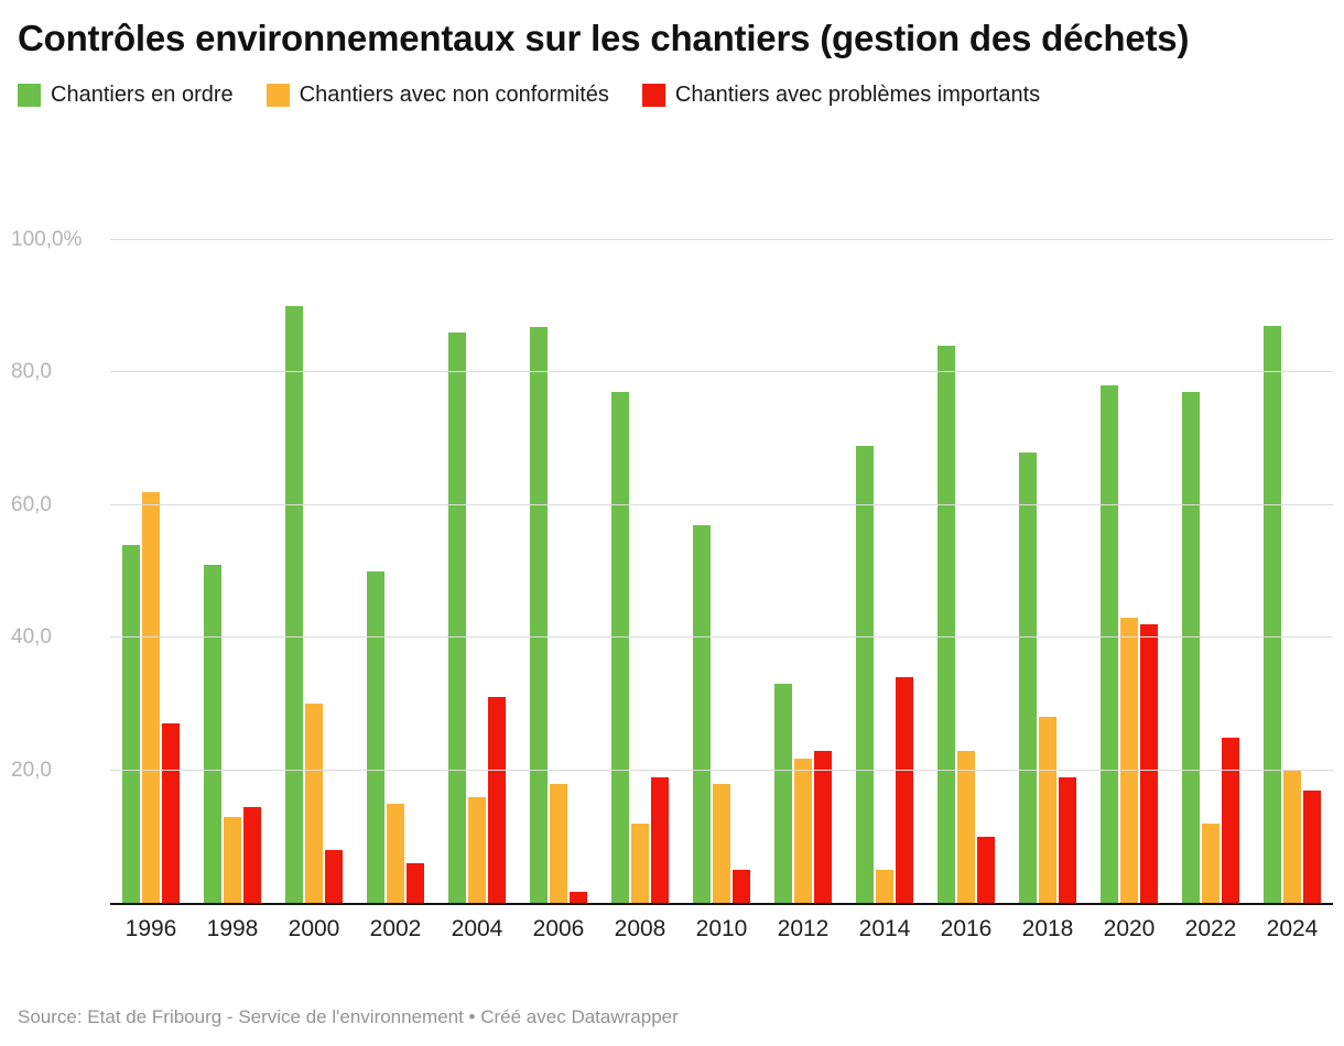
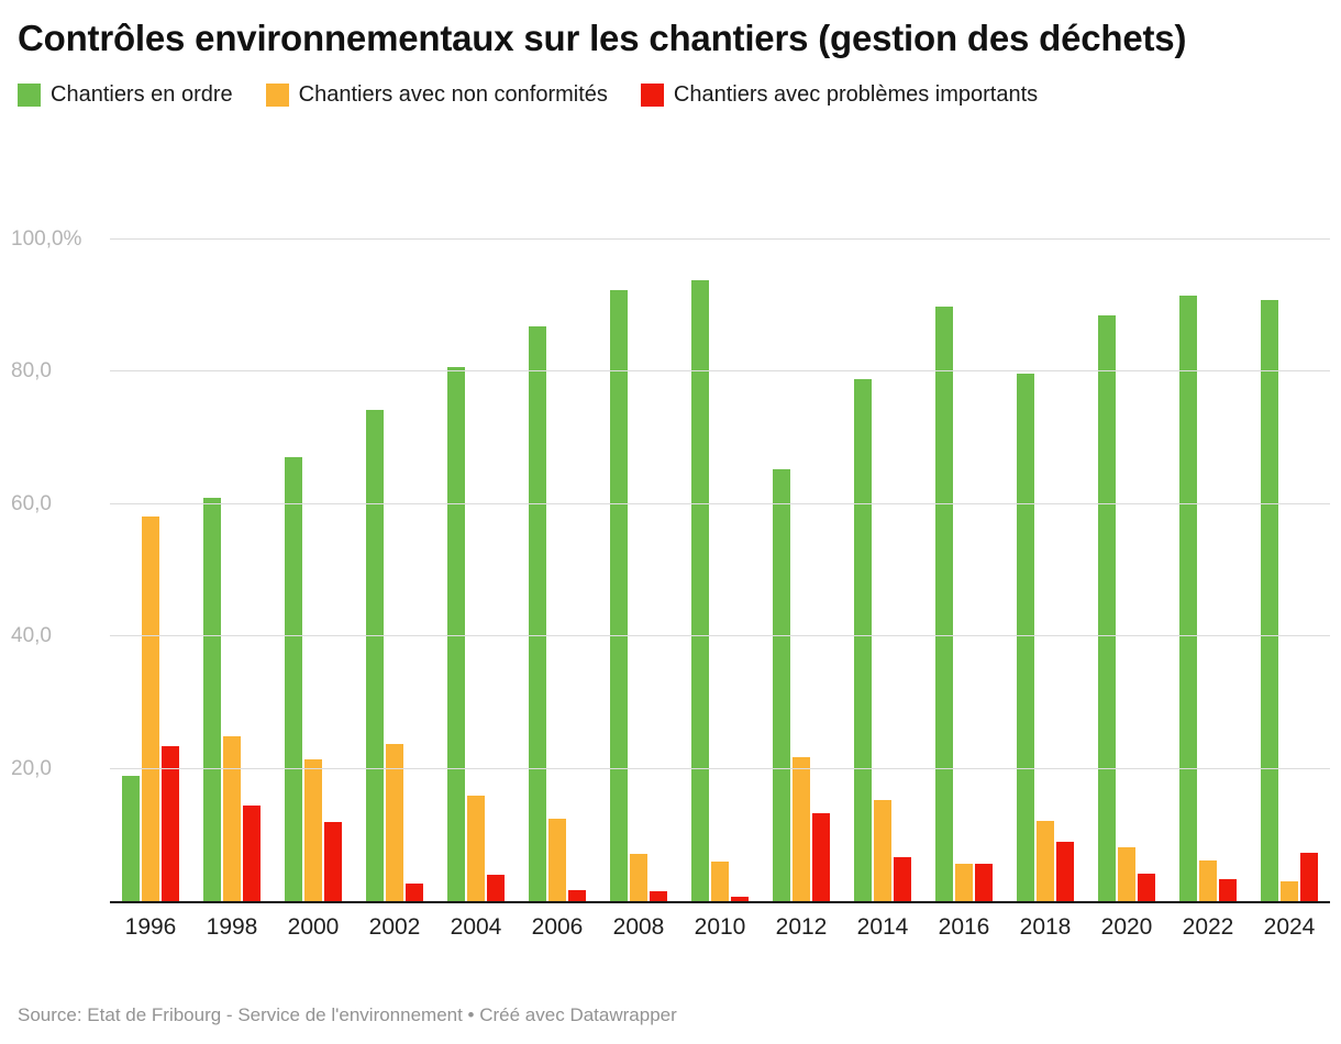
Chantiers en ordre/1996: 54% -> 19%
Chantiers avec non conformités/1996: 62% -> 58%
Chantiers avec problèmes importants/1996: 27% -> 23%
Chantiers en ordre/1998: 51% -> 61%
Chantiers avec non conformités/1998: 13% -> 25%
Chantiers en ordre/2000: 90% -> 67%
Chantiers avec non conformités/2000: 30% -> 21%
Chantiers avec problèmes importants/2000: 8% -> 12%
Chantiers en ordre/2002: 50% -> 74%
Chantiers avec non conformités/2002: 15% -> 24%
Chantiers avec problèmes importants/2002: 6% -> 3%
Chantiers en ordre/2004: 86% -> 81%
Chantiers avec problèmes importants/2004: 31% -> 4%
Chantiers avec non conformités/2006: 18% -> 12%
Chantiers en ordre/2008: 77% -> 92%
Chantiers avec non conformités/2008: 12% -> 7%
Chantiers avec problèmes importants/2008: 19% -> 2%
Chantiers en ordre/2010: 57% -> 94%
Chantiers avec non conformités/2010: 18% -> 6%
Chantiers avec problèmes importants/2010: 5% -> 1%
Chantiers en ordre/2012: 33% -> 65%
Chantiers avec problèmes importants/2012: 23% -> 13%
Chantiers en ordre/2014: 69% -> 79%
Chantiers avec non conformités/2014: 5% -> 15%
Chantiers avec problèmes importants/2014: 34% -> 7%
Chantiers en ordre/2016: 84% -> 90%
Chantiers avec non conformités/2016: 23% -> 6%
Chantiers avec problèmes importants/2016: 10% -> 6%
Chantiers en ordre/2018: 68% -> 80%
Chantiers avec non conformités/2018: 28% -> 12%
Chantiers avec problèmes importants/2018: 19% -> 9%
Chantiers en ordre/2020: 78% -> 89%
Chantiers avec non conformités/2020: 43% -> 8%
Chantiers avec problèmes importants/2020: 42% -> 4%
Chantiers en ordre/2022: 77% -> 92%
Chantiers avec non conformités/2022: 12% -> 6%
Chantiers avec problèmes importants/2022: 25% -> 3%
Chantiers en ordre/2024: 87% -> 91%
Chantiers avec non conformités/2024: 20% -> 3%
Chantiers avec problèmes importants/2024: 17% -> 7%
